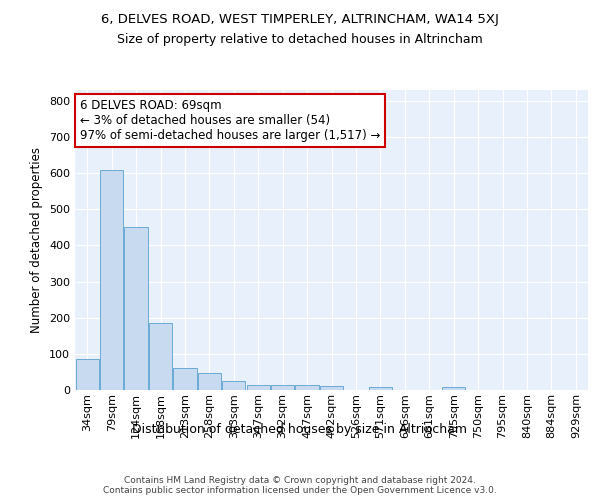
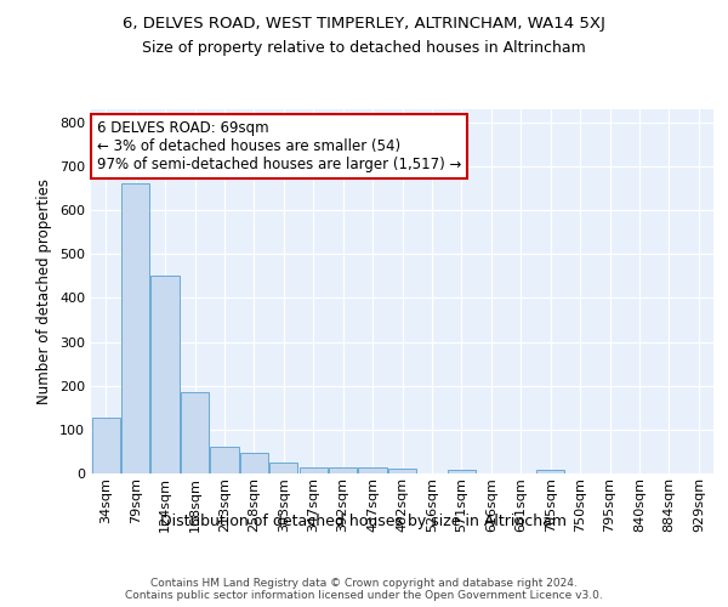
34sqm: 85 -> 128
79sqm: 610 -> 660
